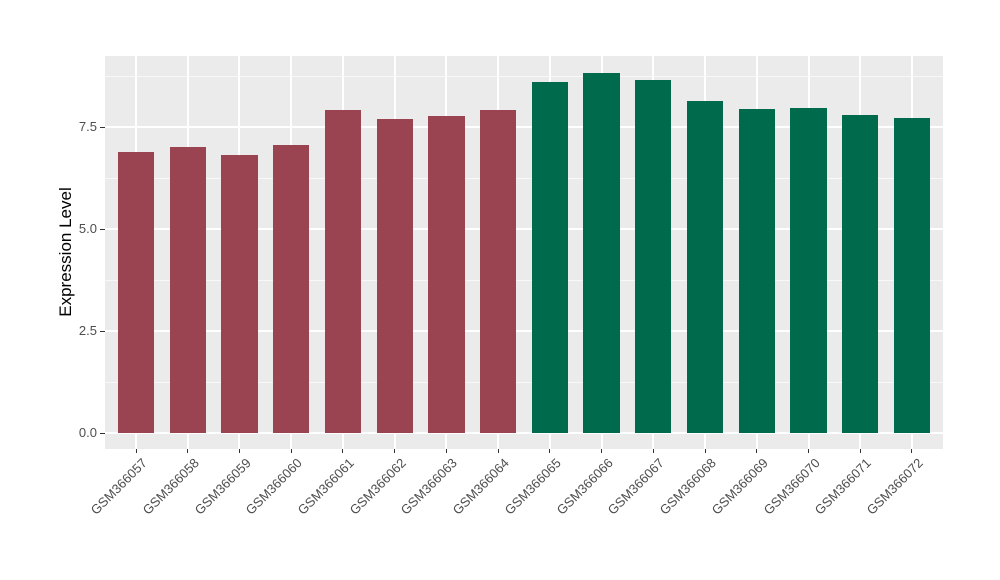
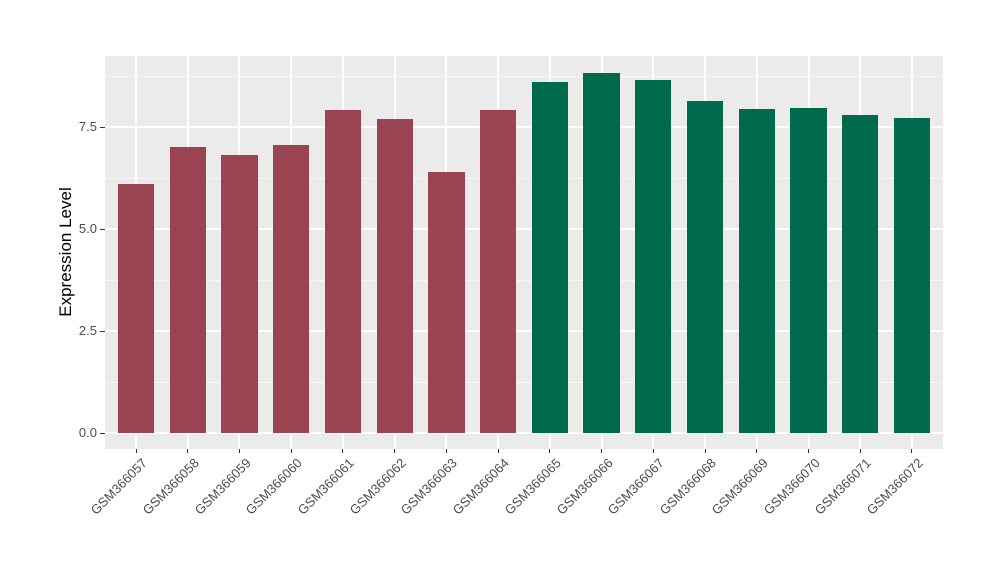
GSM366057: 6.9 -> 6.1
GSM366063: 7.8 -> 6.4
